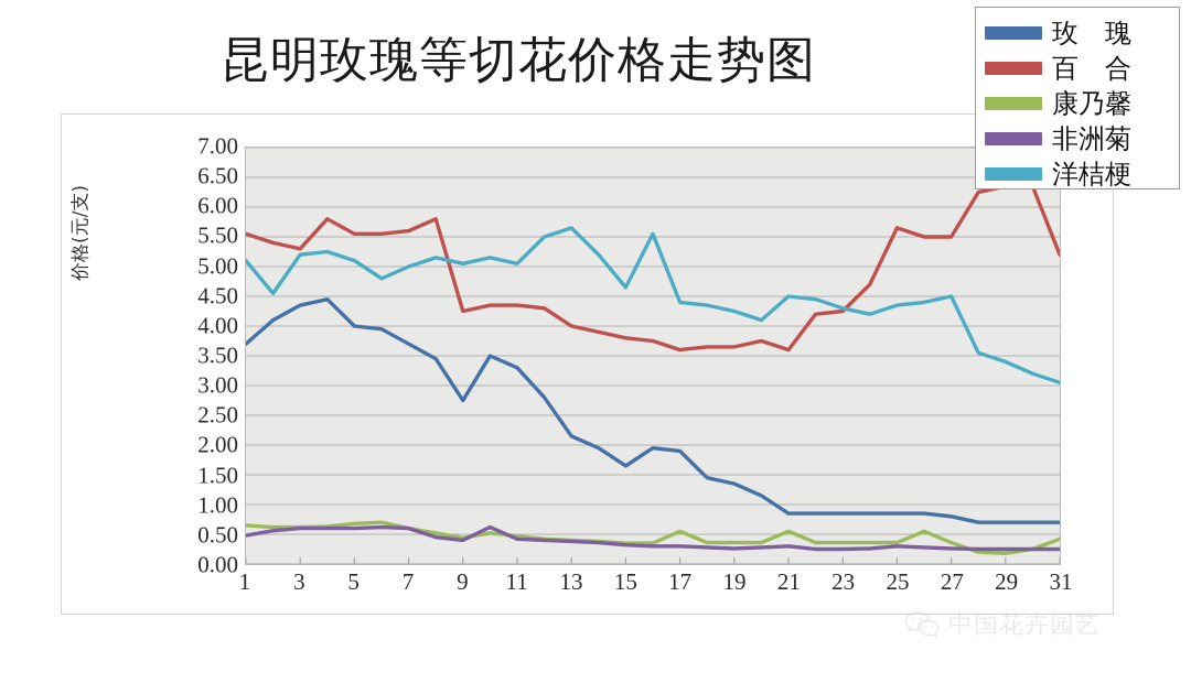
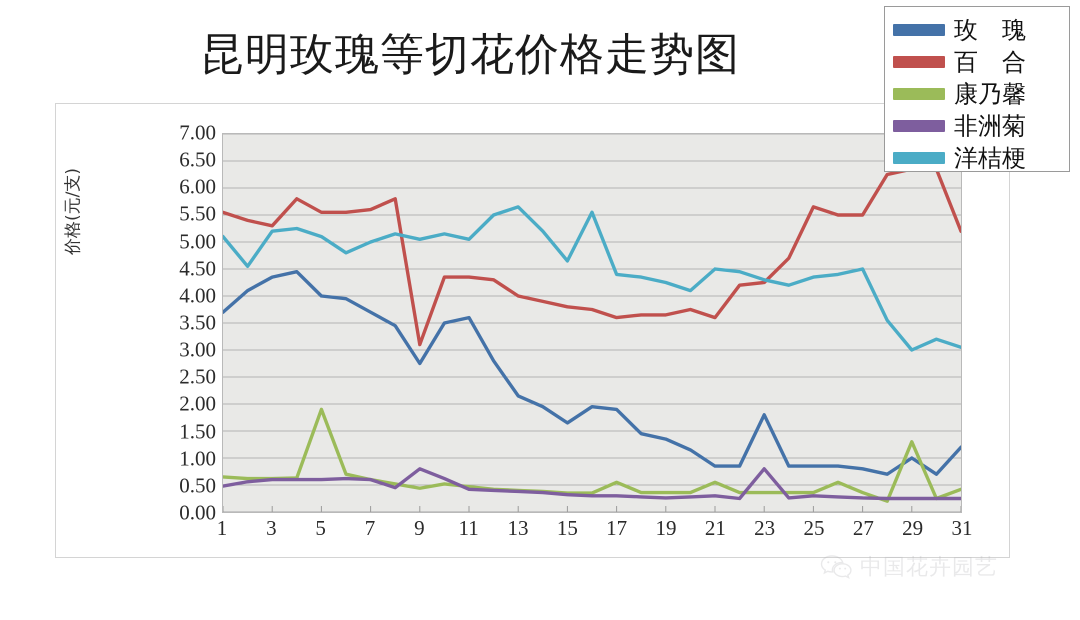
康乃馨/5: 0.7 -> 1.9
百 合/9: 4.2 -> 3.1
非洲菊/9: 0.4 -> 0.8
玫 瑰/11: 3.3 -> 3.6
玫 瑰/23: 0.8 -> 1.8
非洲菊/23: 0.2 -> 0.8
玫 瑰/29: 0.7 -> 1.0
康乃馨/29: 0.2 -> 1.3
洋桔梗/29: 3.4 -> 3.0
玫 瑰/31: 0.7 -> 1.2
